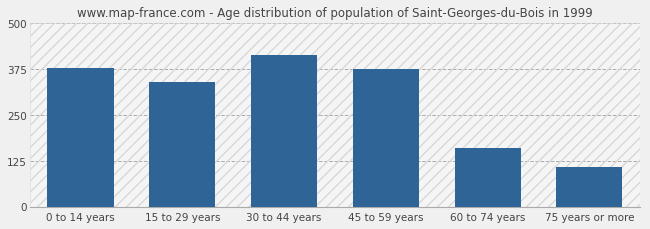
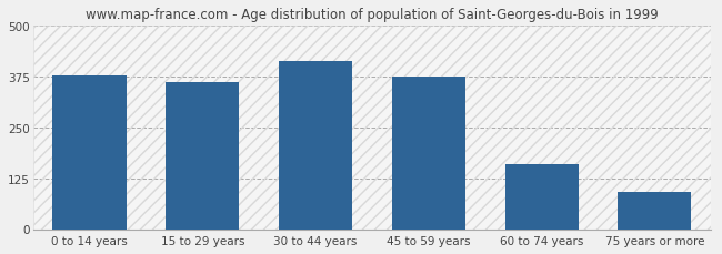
15 to 29 years: 338 -> 360
75 years or more: 108 -> 90
